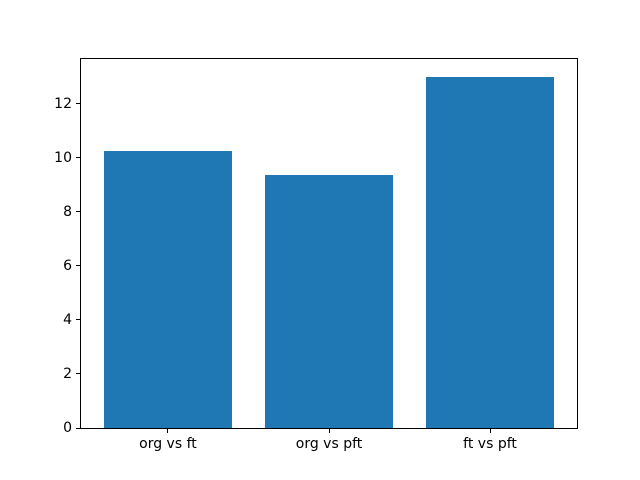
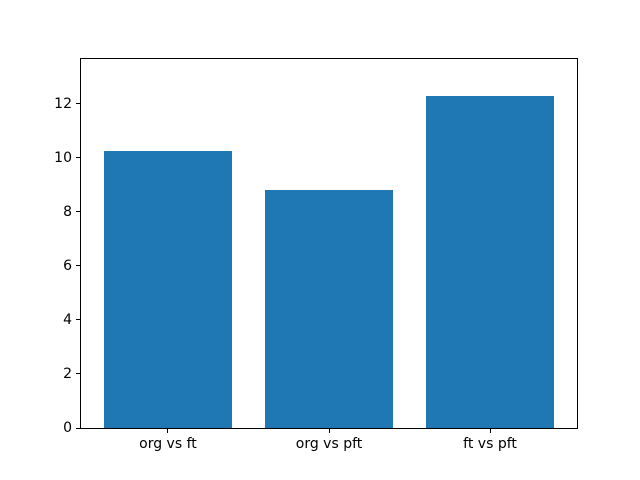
org vs pft: 9.3 -> 8.8
ft vs pft: 13.0 -> 12.3
